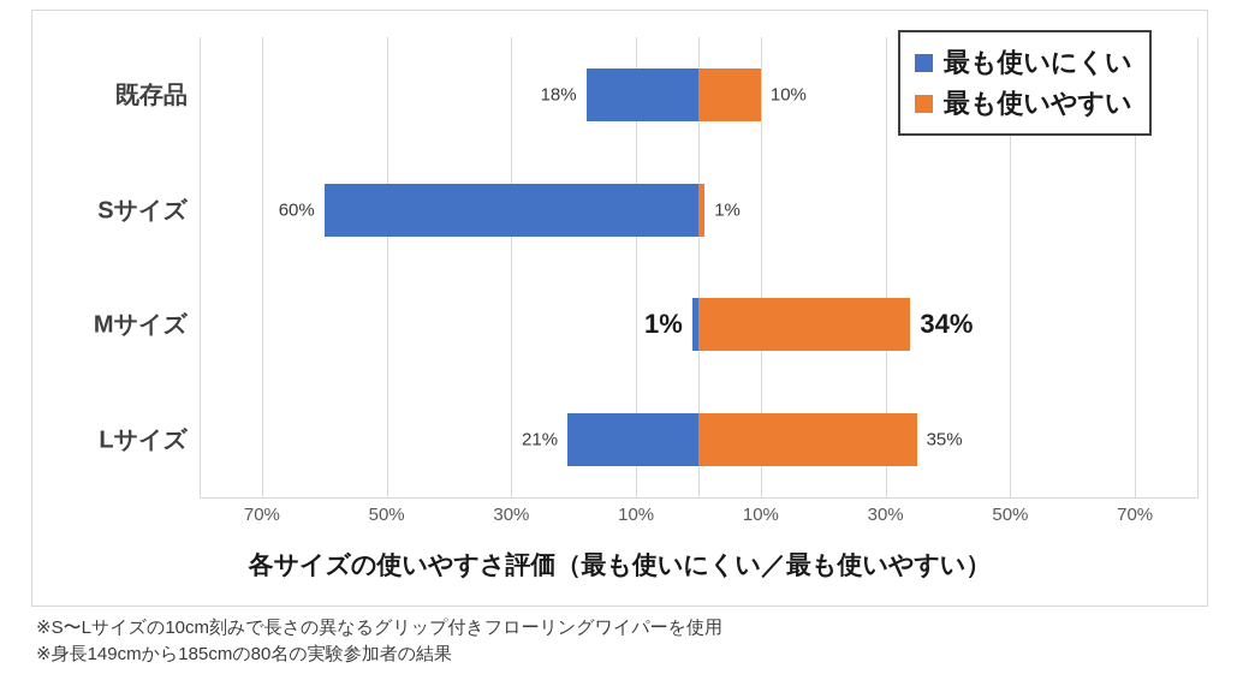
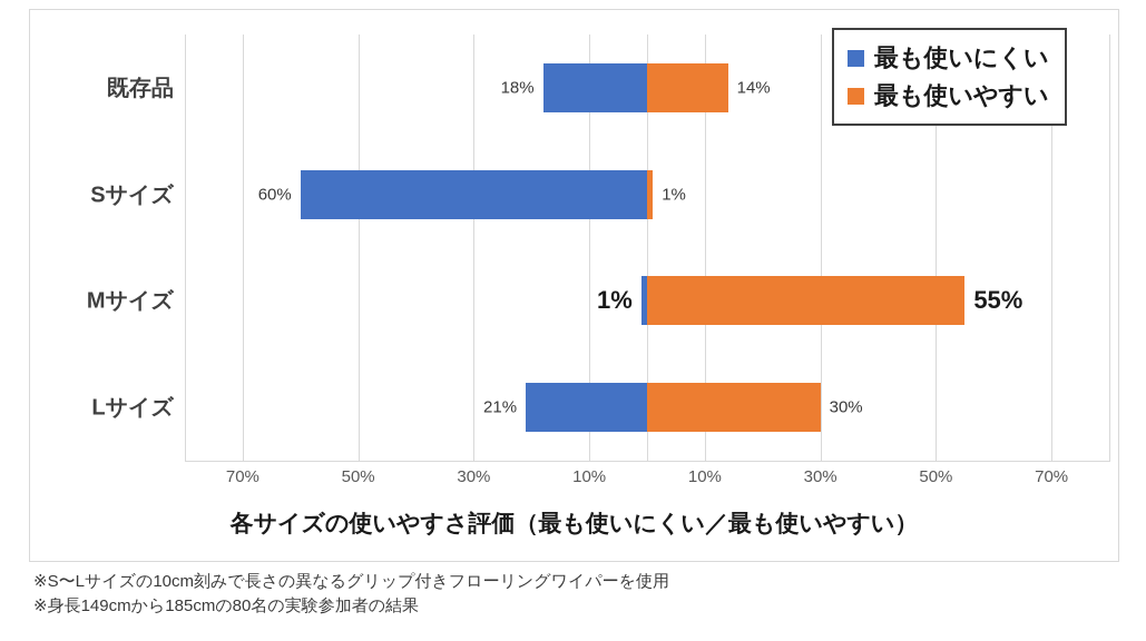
最も使いやすい/既存品: 10% -> 14%
最も使いやすい/Mサイズ: 34% -> 55%
最も使いやすい/Lサイズ: 35% -> 30%
